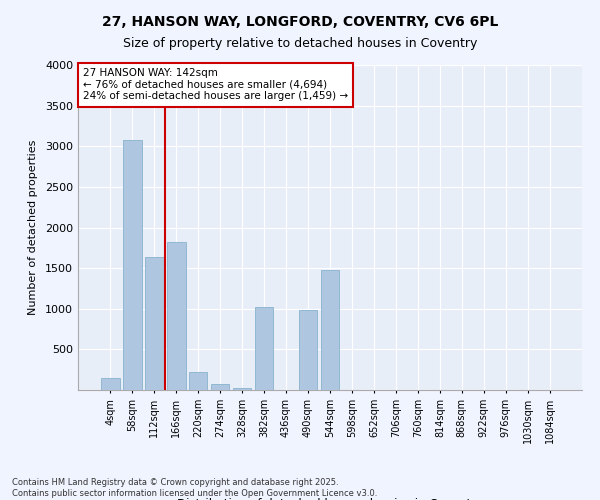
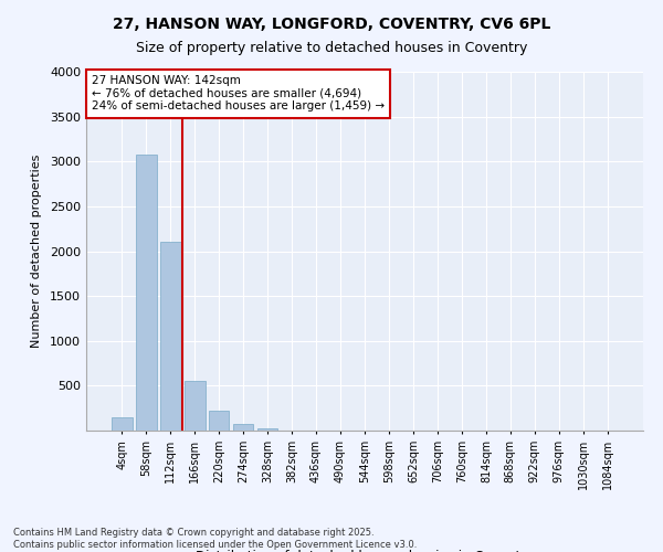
112sqm: 1640 -> 2100
166sqm: 1820 -> 560
382sqm: 1020 -> 0
490sqm: 980 -> 0
544sqm: 1480 -> 0
